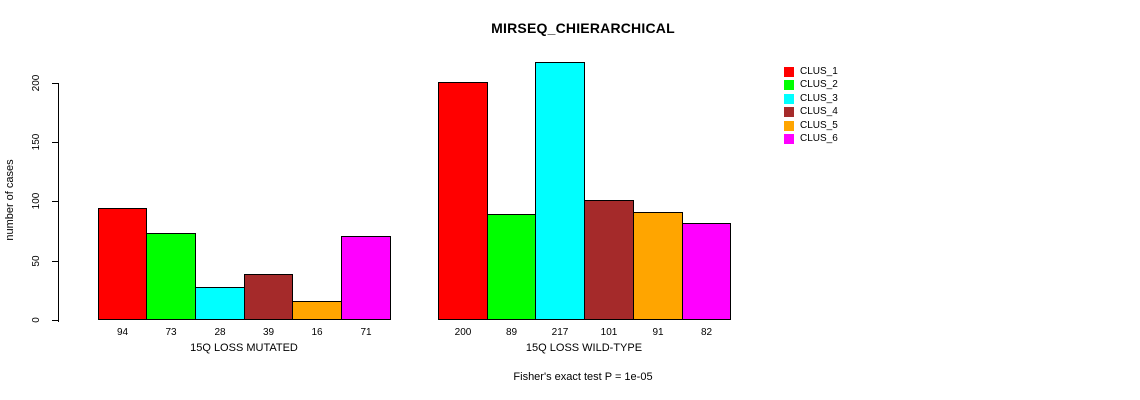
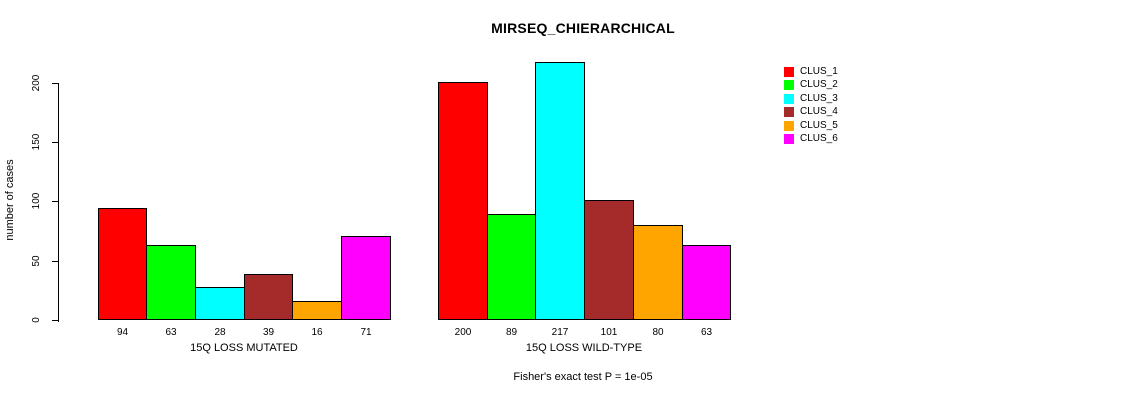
CLUS_2/15Q LOSS MUTATED: 73 -> 63
CLUS_5/15Q LOSS WILD-TYPE: 91 -> 80
CLUS_6/15Q LOSS WILD-TYPE: 82 -> 63
